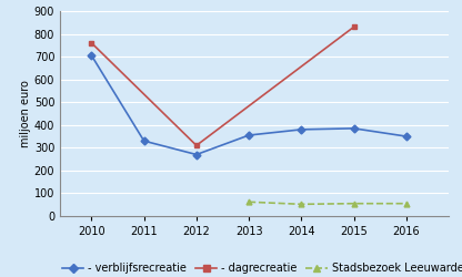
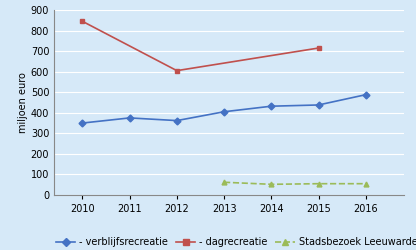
- verblijfsrecreatie/2010: 705 -> 350
- dagrecreatie/2010: 760 -> 845
- verblijfsrecreatie/2011: 330 -> 375
- verblijfsrecreatie/2012: 270 -> 362
- dagrecreatie/2012: 310 -> 605
- verblijfsrecreatie/2013: 355 -> 405
- verblijfsrecreatie/2014: 380 -> 432
- verblijfsrecreatie/2015: 385 -> 438
- dagrecreatie/2015: 830 -> 715
- verblijfsrecreatie/2016: 350 -> 488
